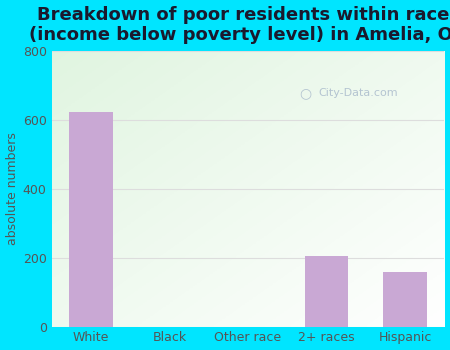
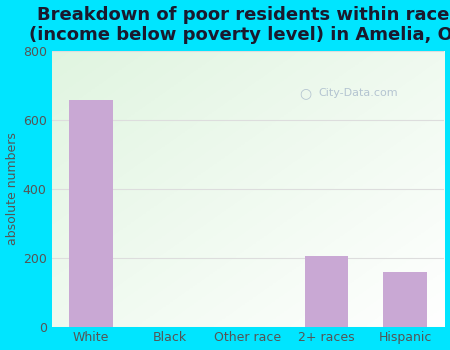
White: 625 -> 660
